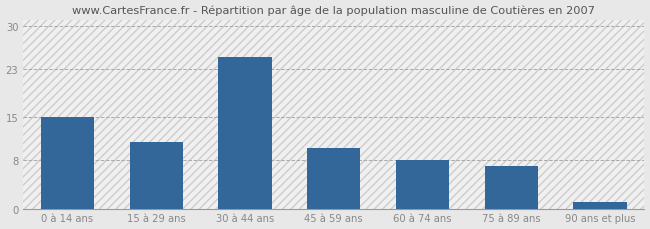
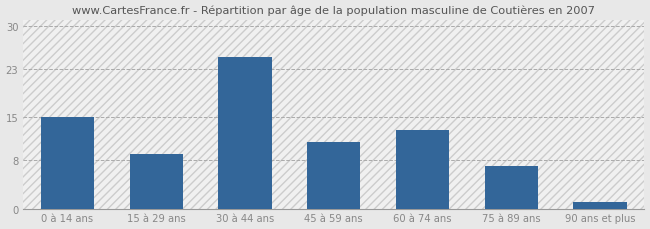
15 à 29 ans: 11 -> 9
45 à 59 ans: 10 -> 11
60 à 74 ans: 8 -> 13
